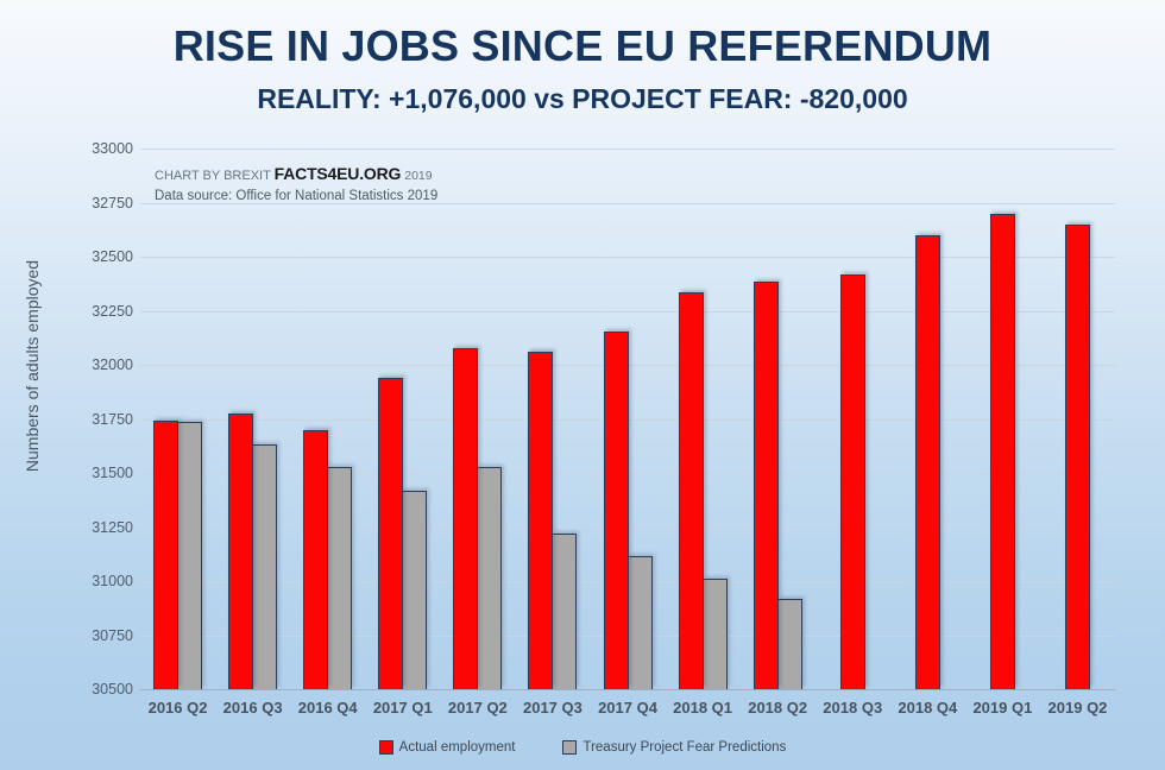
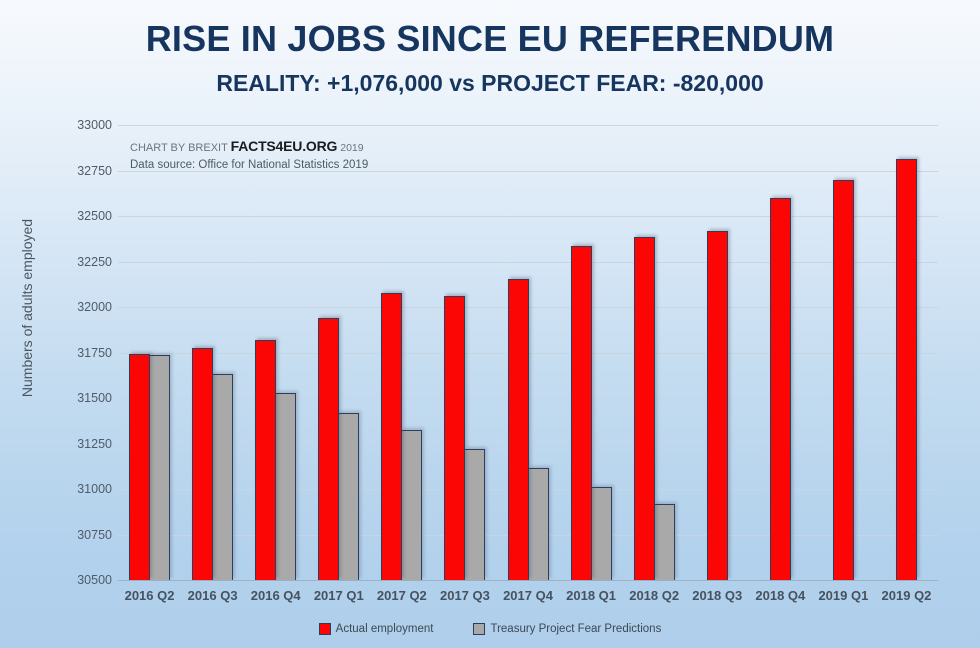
Actual employment/2016 Q4: 31700 -> 31820
Treasury Project Fear Predictions/2017 Q2: 31530 -> 31320
Actual employment/2019 Q2: 32650 -> 32820
